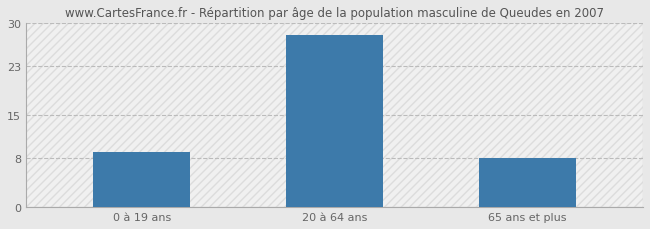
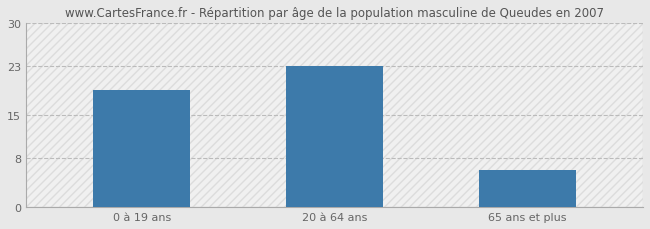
0 à 19 ans: 9 -> 19
20 à 64 ans: 28 -> 23
65 ans et plus: 8 -> 6
